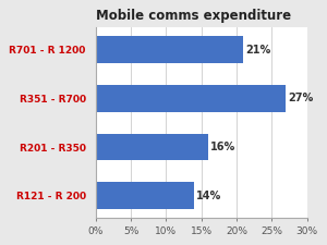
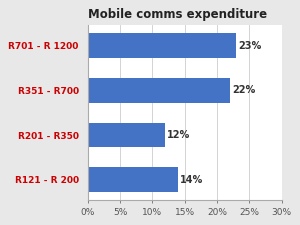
R701 - R 1200: 21% -> 23%
R351 - R700: 27% -> 22%
R201 - R350: 16% -> 12%
